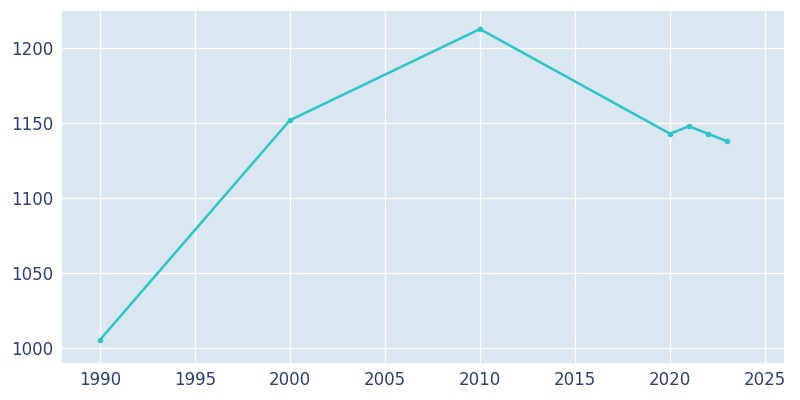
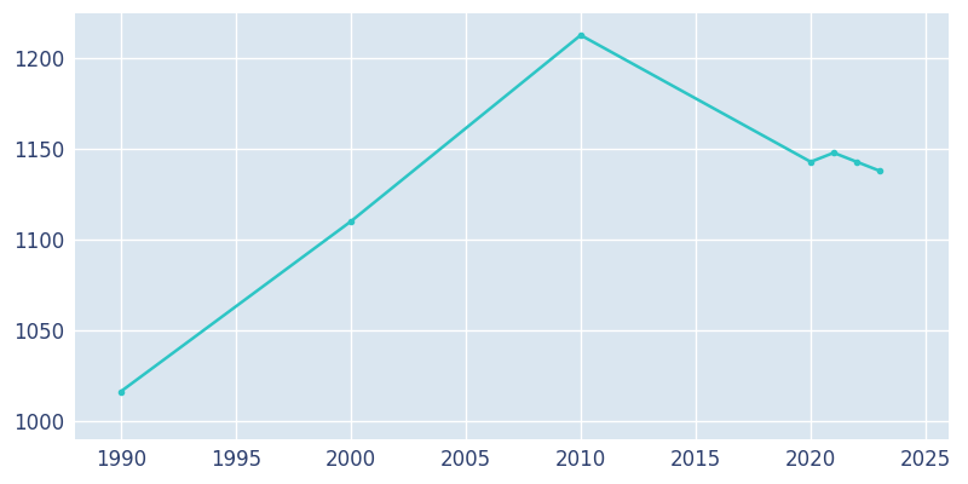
1990: 1005 -> 1016
2000: 1152 -> 1110
